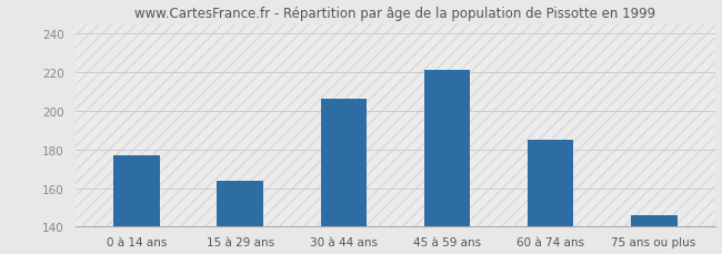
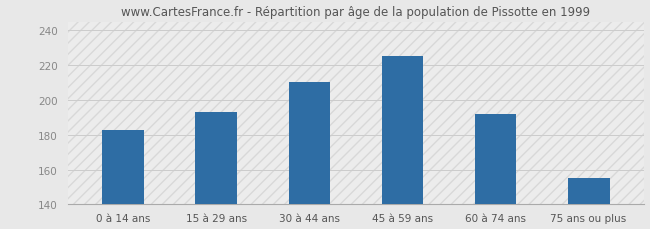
0 à 14 ans: 177 -> 183
15 à 29 ans: 164 -> 193
30 à 44 ans: 206 -> 210
45 à 59 ans: 221 -> 225
60 à 74 ans: 185 -> 192
75 ans ou plus: 146 -> 155
